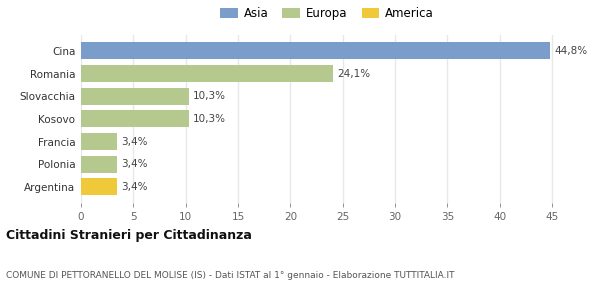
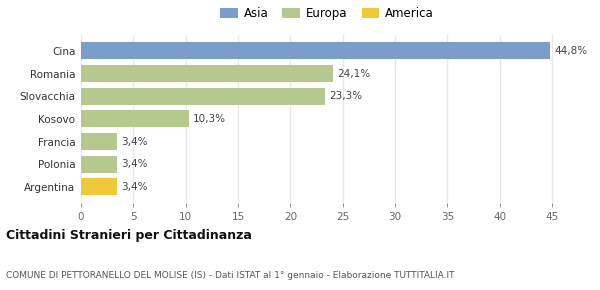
Slovacchia: 10,3% -> 23,3%
